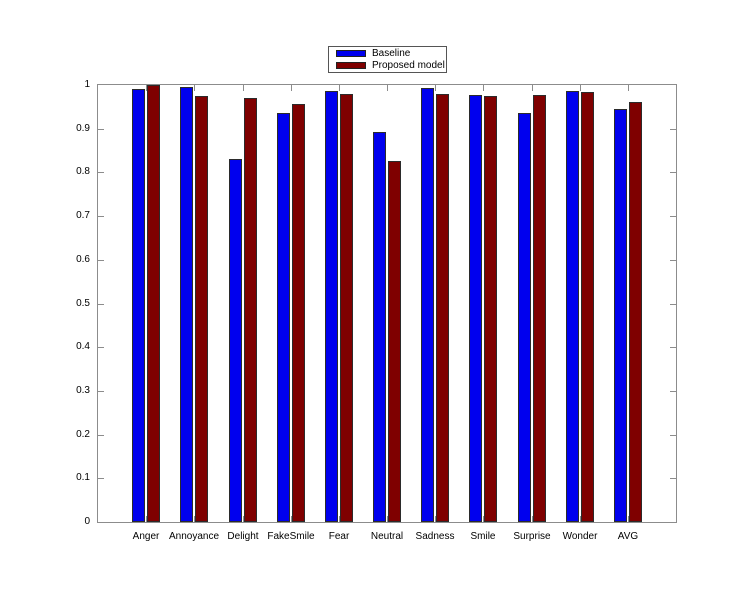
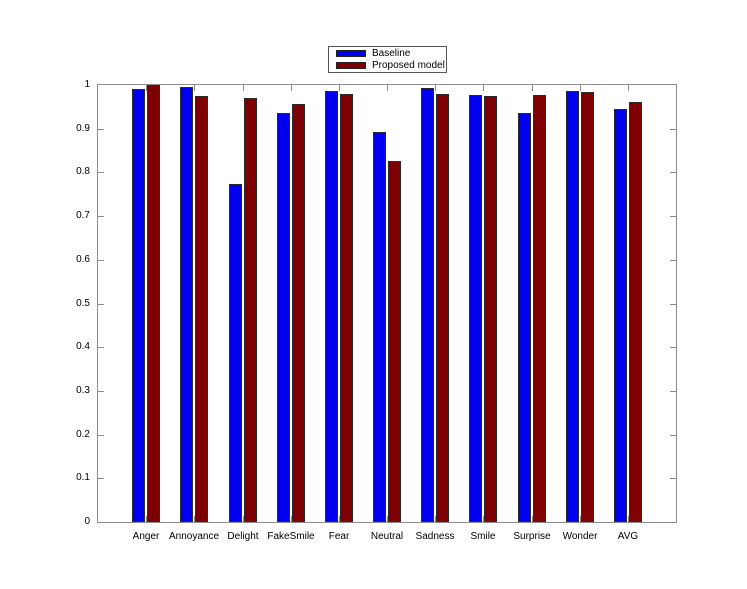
Baseline/Delight: 0.83 -> 0.77
